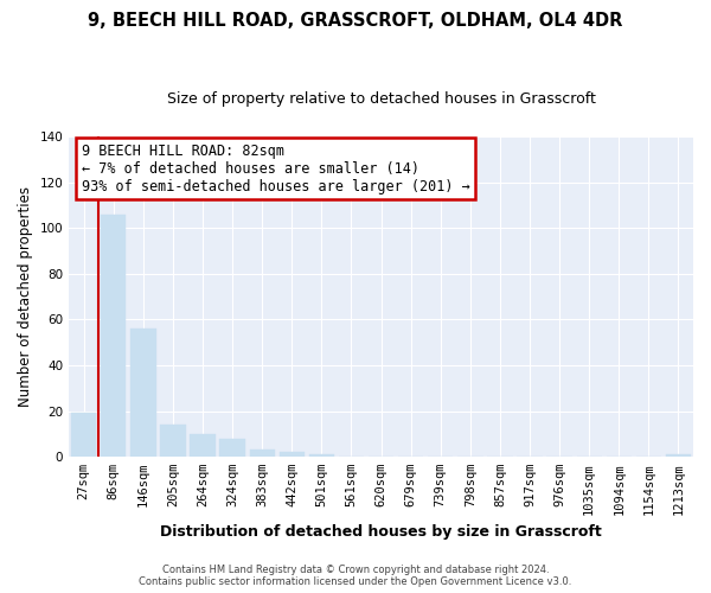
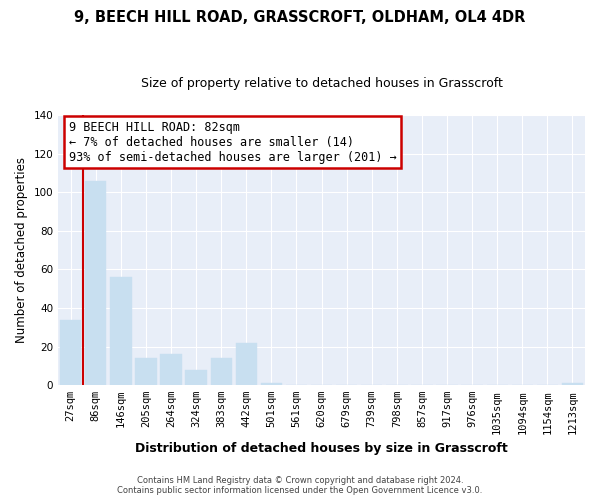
27sqm: 19 -> 34
264sqm: 10 -> 16
383sqm: 3 -> 14
442sqm: 2 -> 22
